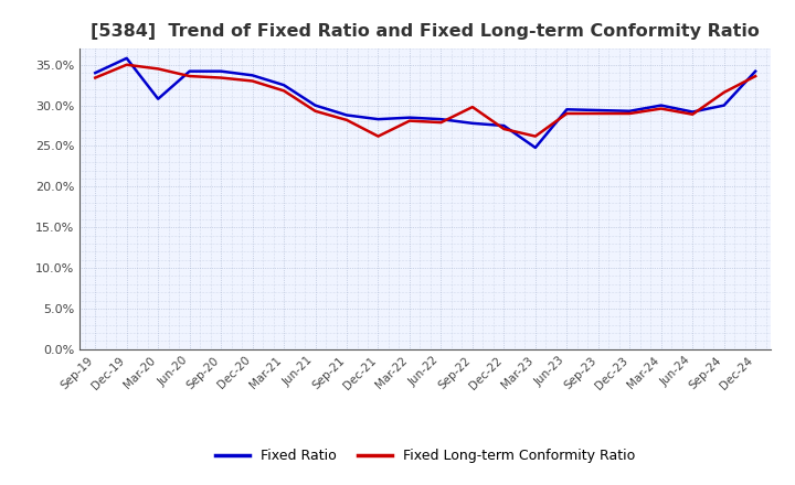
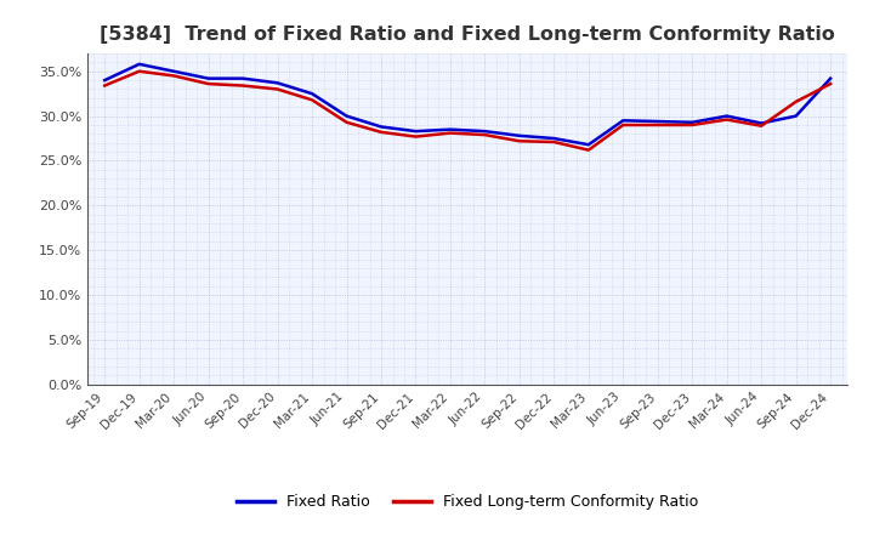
Fixed Ratio/Mar-20: 30.8% -> 35.0%
Fixed Long-term Conformity Ratio/Dec-21: 26.2% -> 27.7%
Fixed Long-term Conformity Ratio/Sep-22: 29.8% -> 27.2%
Fixed Ratio/Mar-23: 24.8% -> 26.8%
